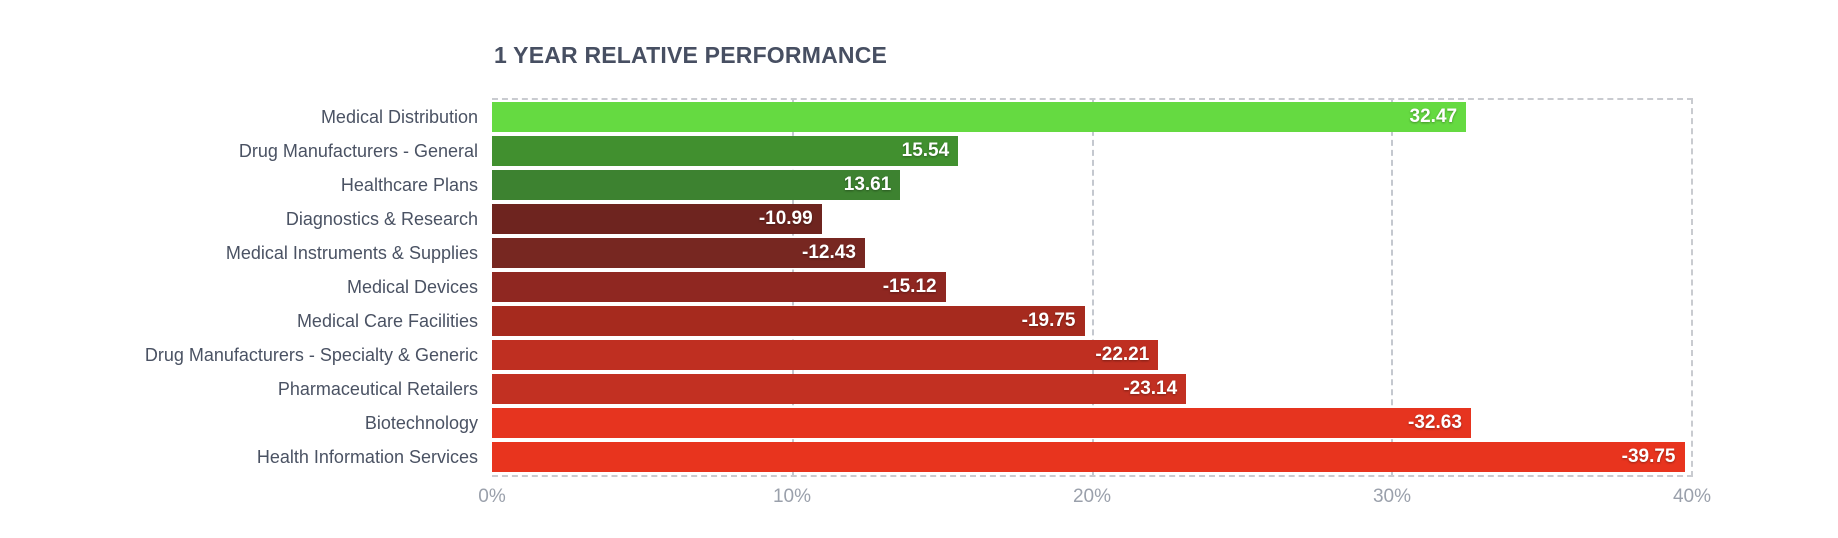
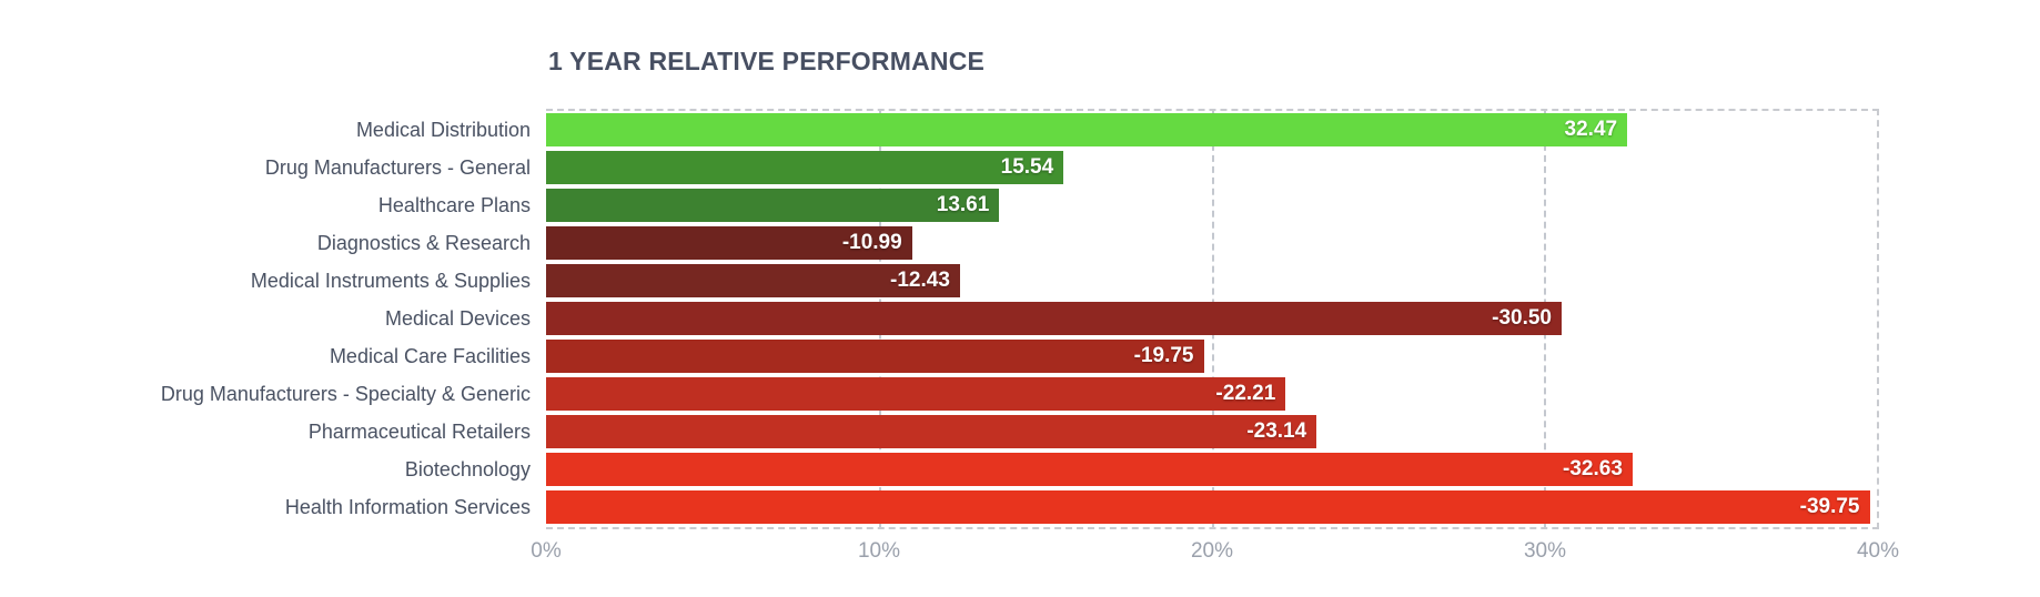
Medical Devices: -15.12 -> -30.50
